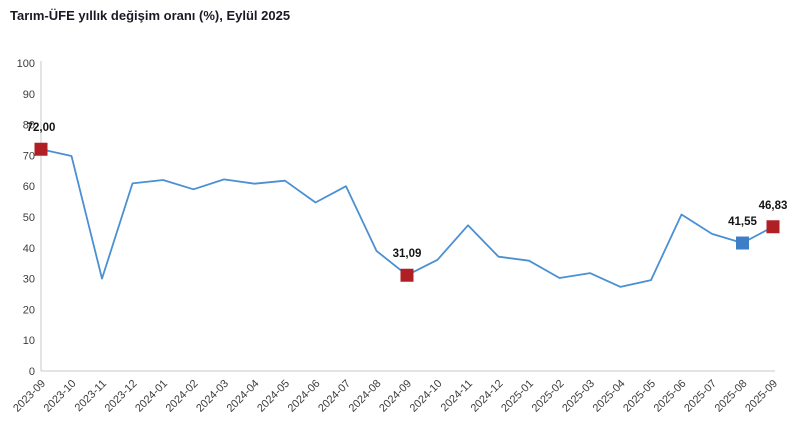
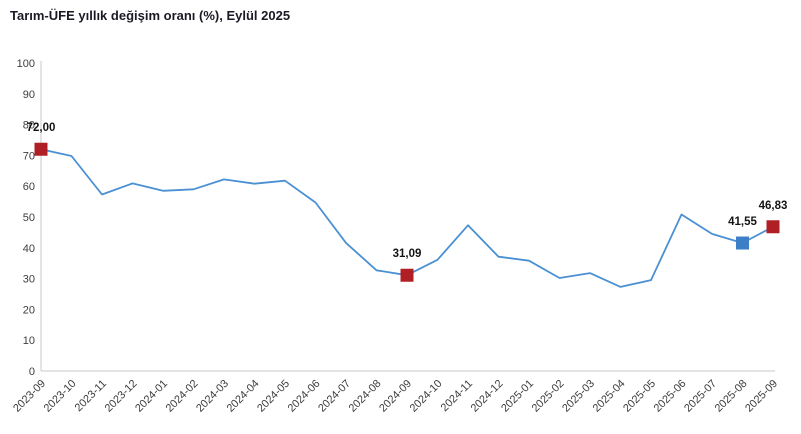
2023-11: 30 -> 57
2024-01: 62 -> 58
2024-07: 60 -> 42
2024-08: 39 -> 33
